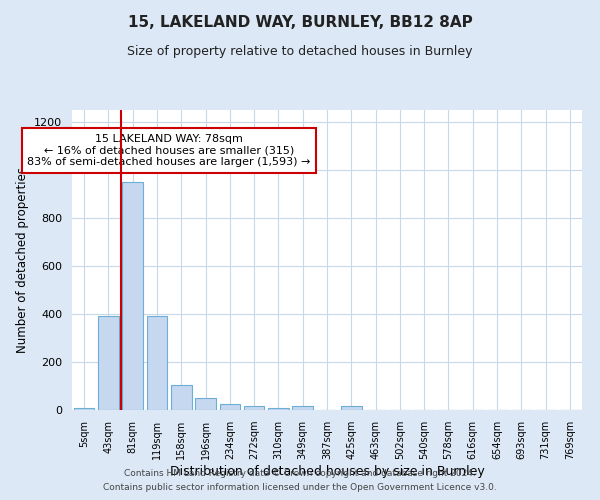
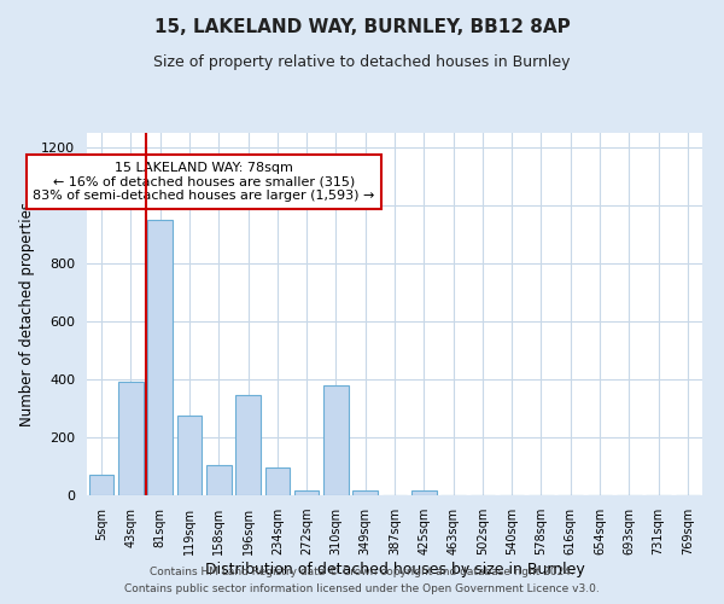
5sqm: 10 -> 70
119sqm: 390 -> 275
196sqm: 50 -> 345
234sqm: 25 -> 95
310sqm: 8 -> 380
